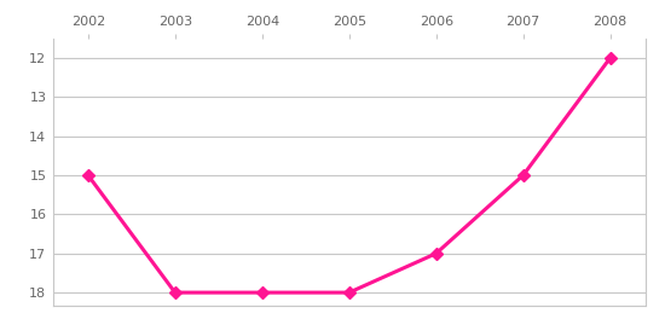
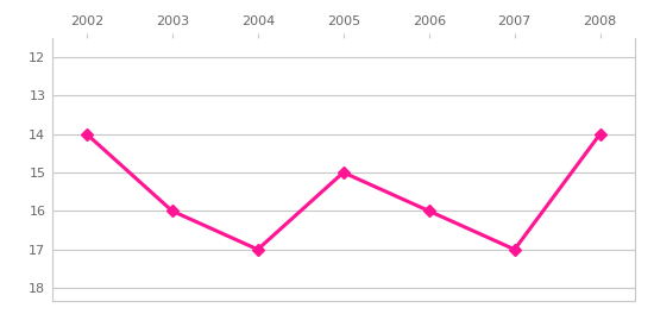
2002: 15 -> 14
2003: 18 -> 16
2004: 18 -> 17
2005: 18 -> 15
2006: 17 -> 16
2007: 15 -> 17
2008: 12 -> 14
